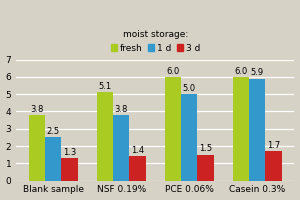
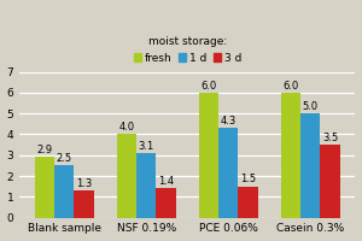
fresh/Blank sample: 3.8 -> 2.9
fresh/NSF 0.19%: 5.1 -> 4.0
1 d/NSF 0.19%: 3.8 -> 3.1
1 d/PCE 0.06%: 5.0 -> 4.3
1 d/Casein 0.3%: 5.9 -> 5.0
3 d/Casein 0.3%: 1.7 -> 3.5
